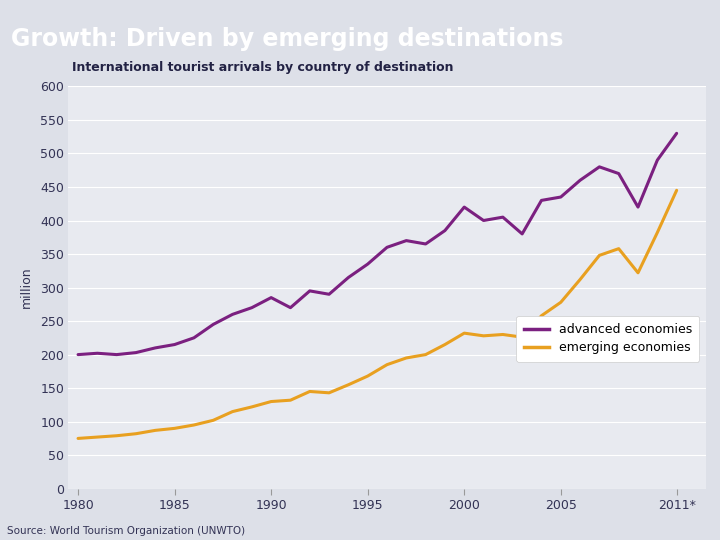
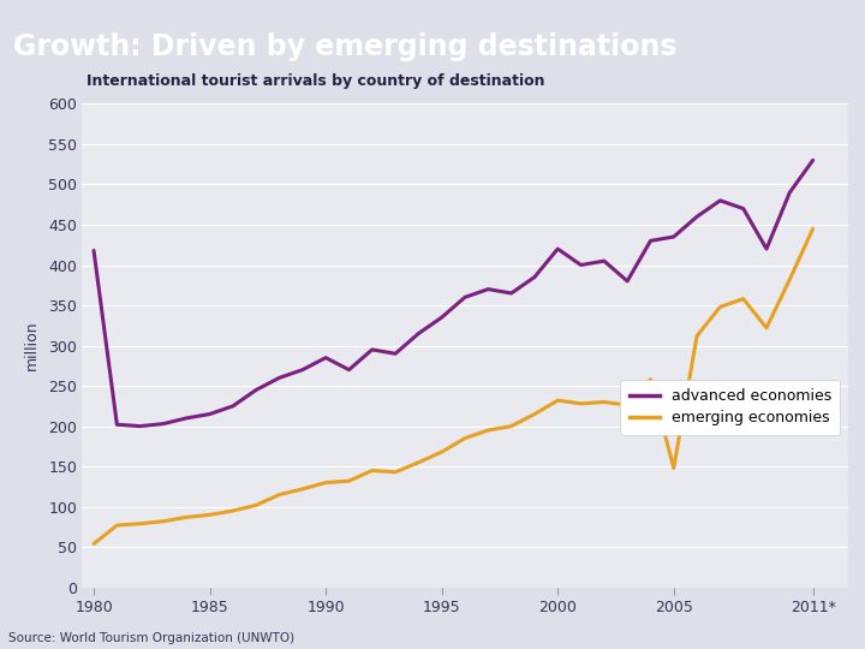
advanced economies/1980: 200 -> 418
emerging economies/1980: 75 -> 54
emerging economies/2005: 278 -> 148
